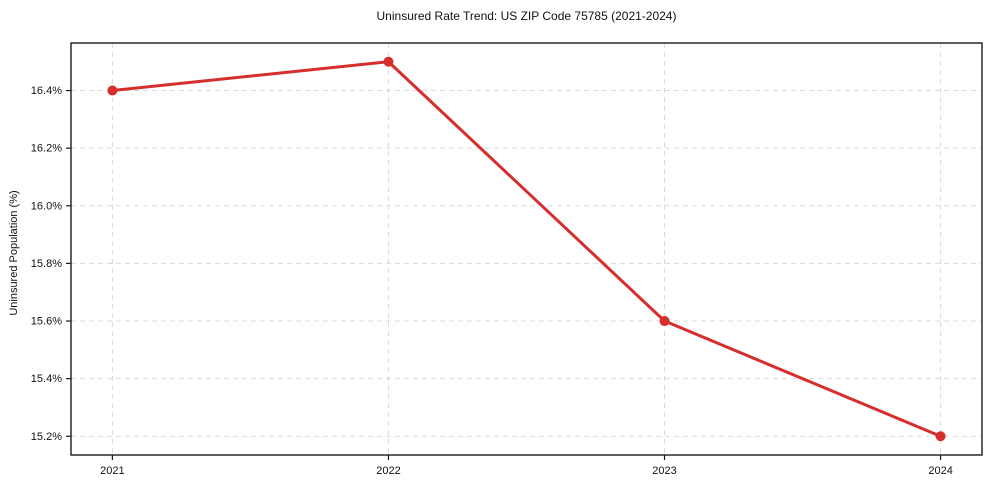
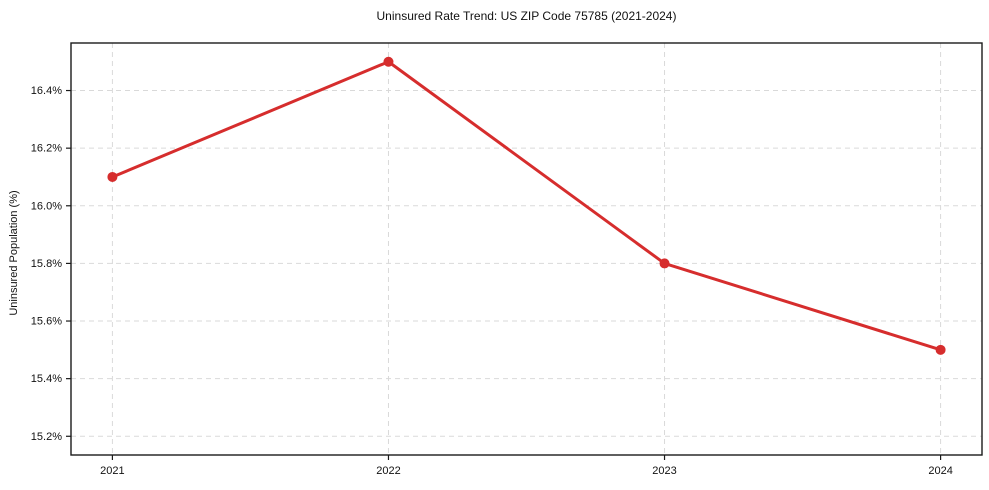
2021: 16.4% -> 16.1%
2023: 15.6% -> 15.8%
2024: 15.2% -> 15.5%
